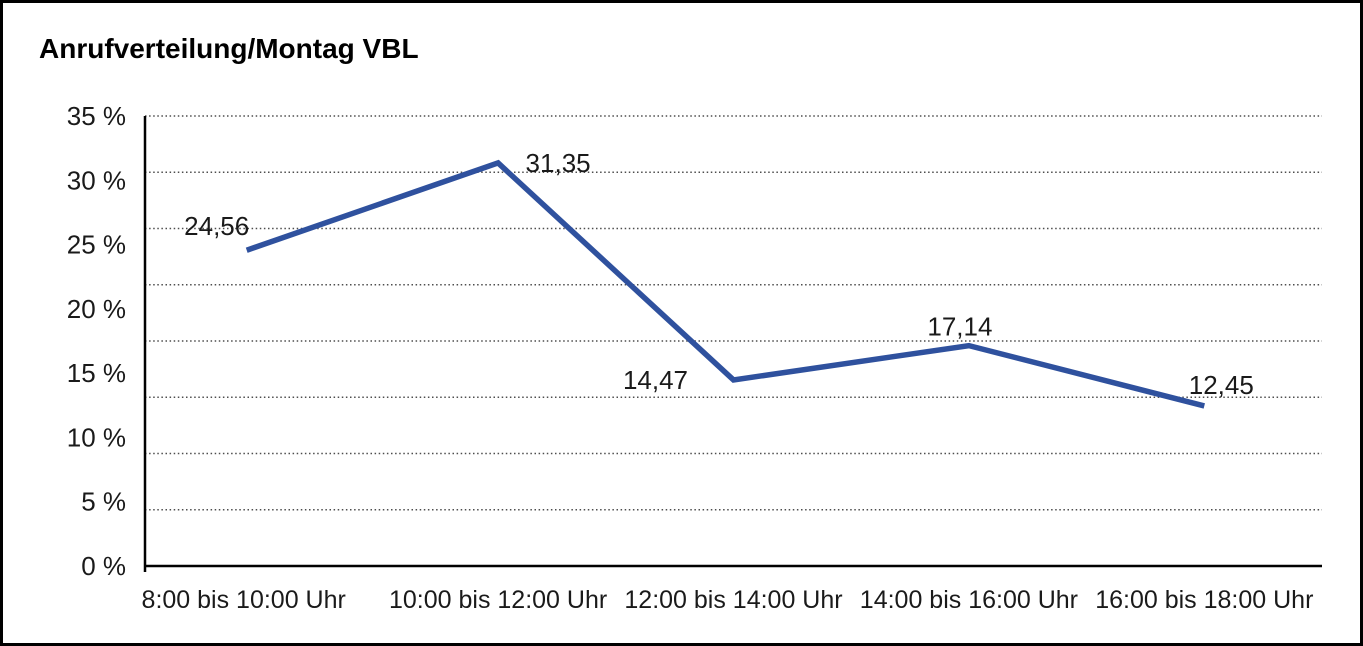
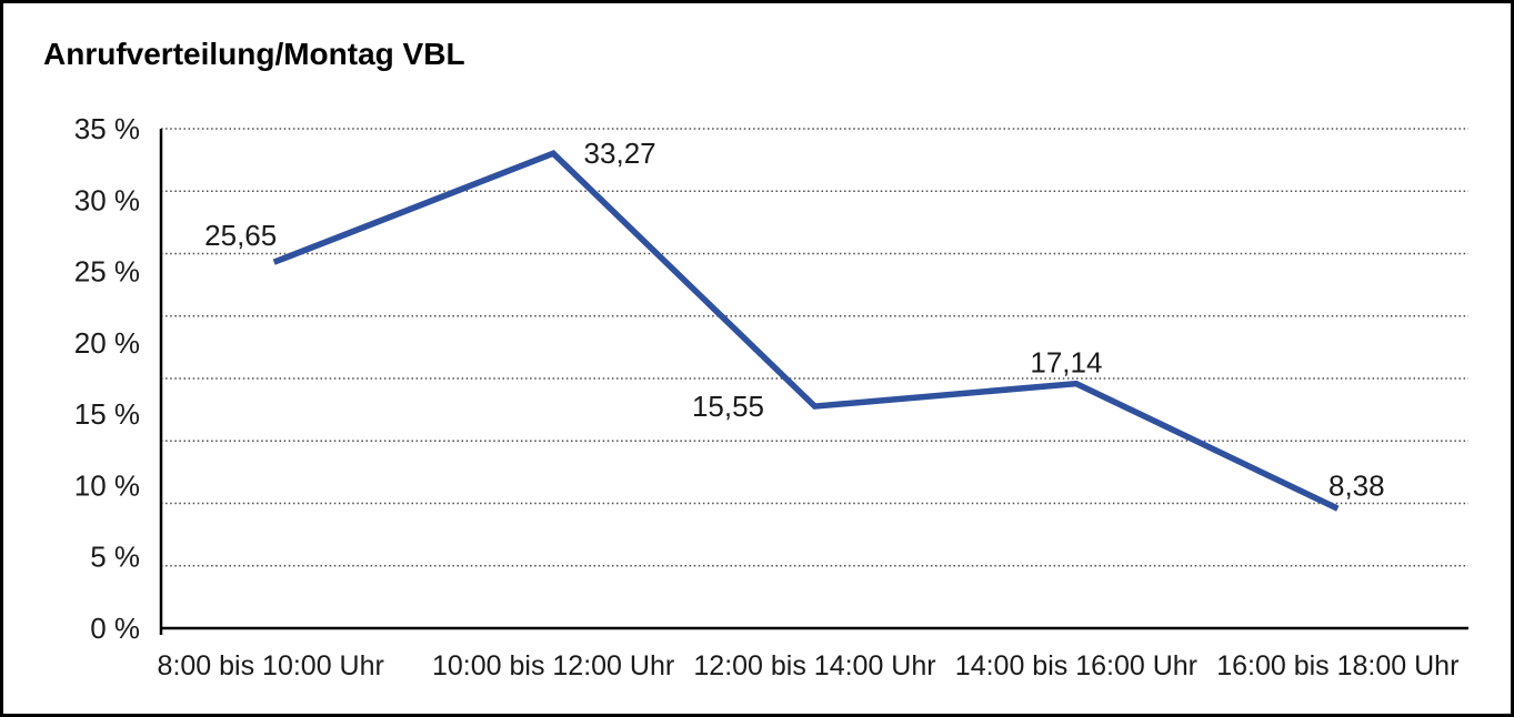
8:00 bis 10:00 Uhr: 24,56 -> 25,65
10:00 bis 12:00 Uhr: 31,35 -> 33,27
12:00 bis 14:00 Uhr: 14,47 -> 15,55
16:00 bis 18:00 Uhr: 12,45 -> 8,38
